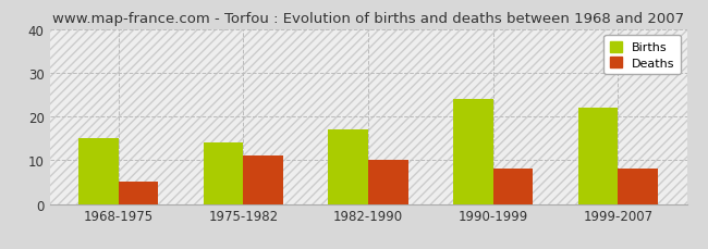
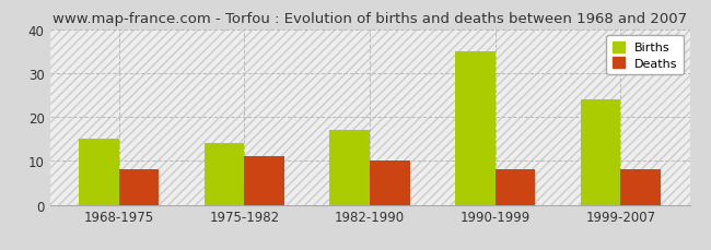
Deaths/1968-1975: 5 -> 8
Births/1990-1999: 24 -> 35
Births/1999-2007: 22 -> 24
